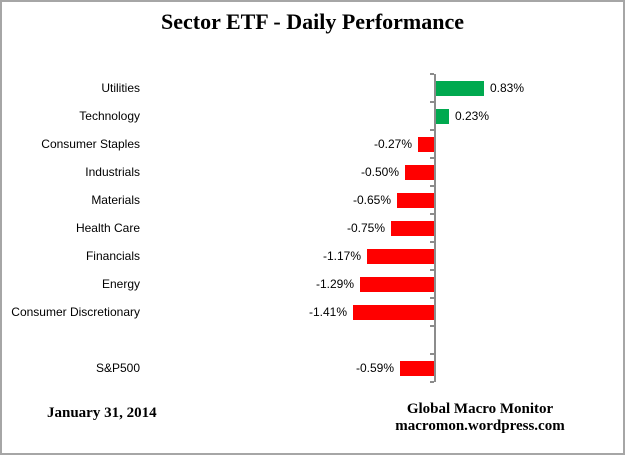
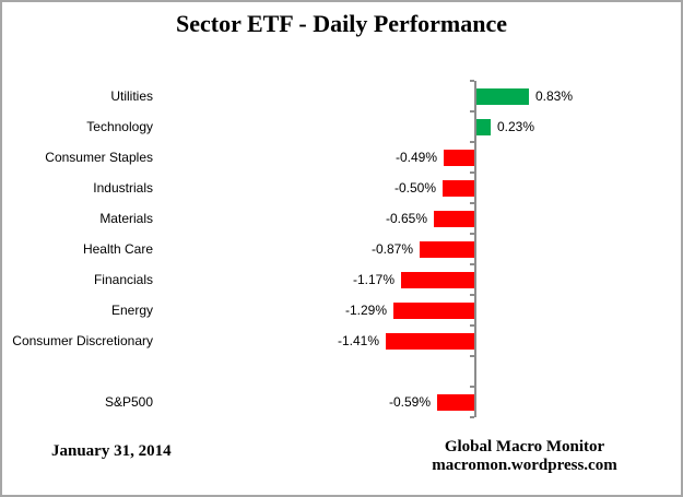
Consumer Staples: -0.27% -> -0.49%
Health Care: -0.75% -> -0.87%
